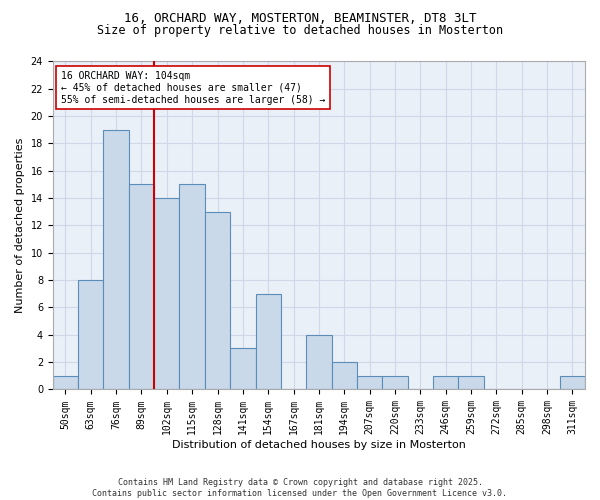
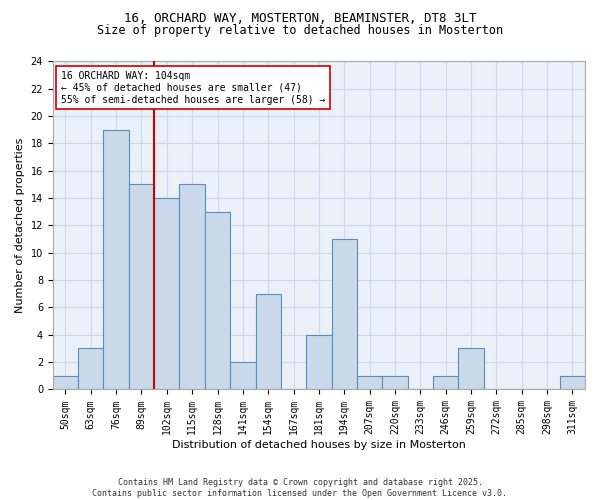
63sqm: 8 -> 3
141sqm: 3 -> 2
194sqm: 2 -> 11
259sqm: 1 -> 3
